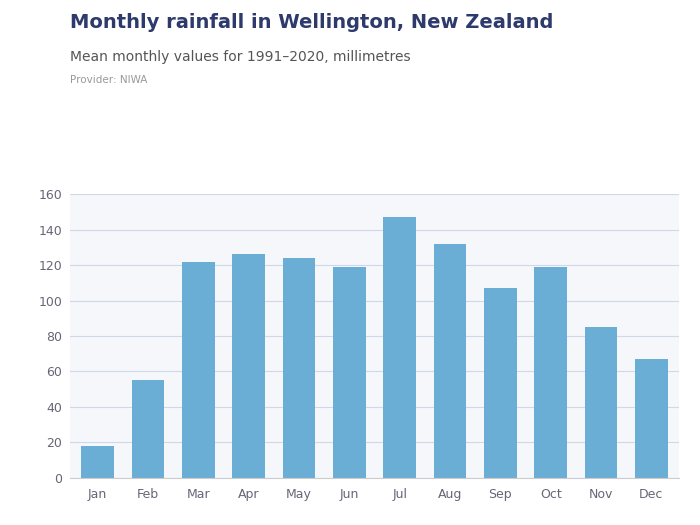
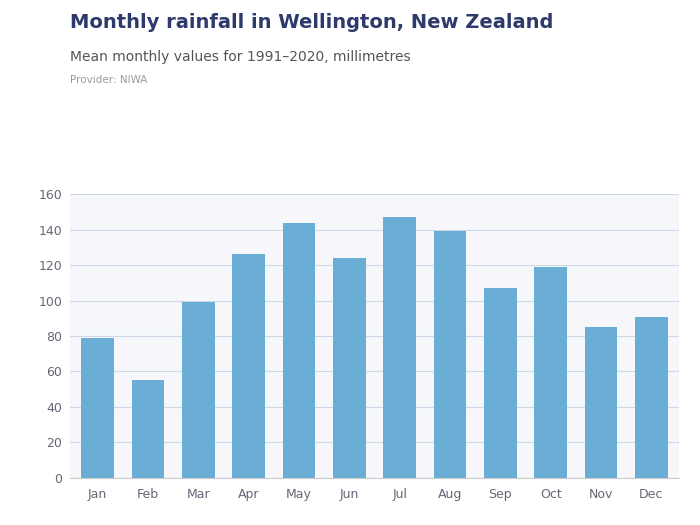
Jan: 18 -> 79
Mar: 122 -> 99
May: 124 -> 144
Jun: 119 -> 124
Aug: 132 -> 139
Dec: 67 -> 91
